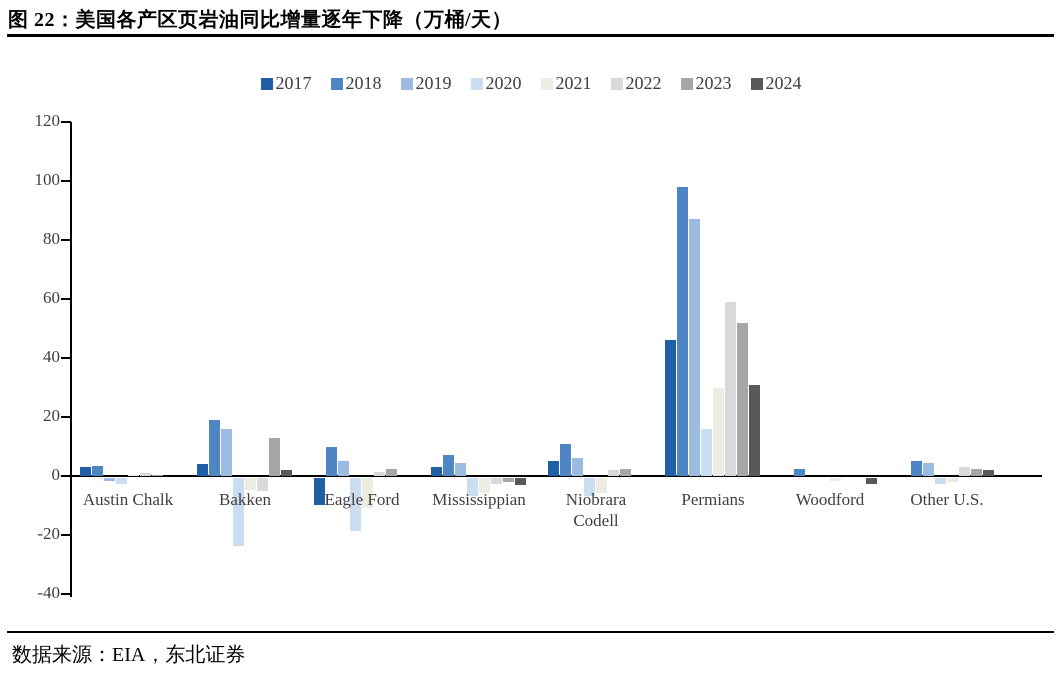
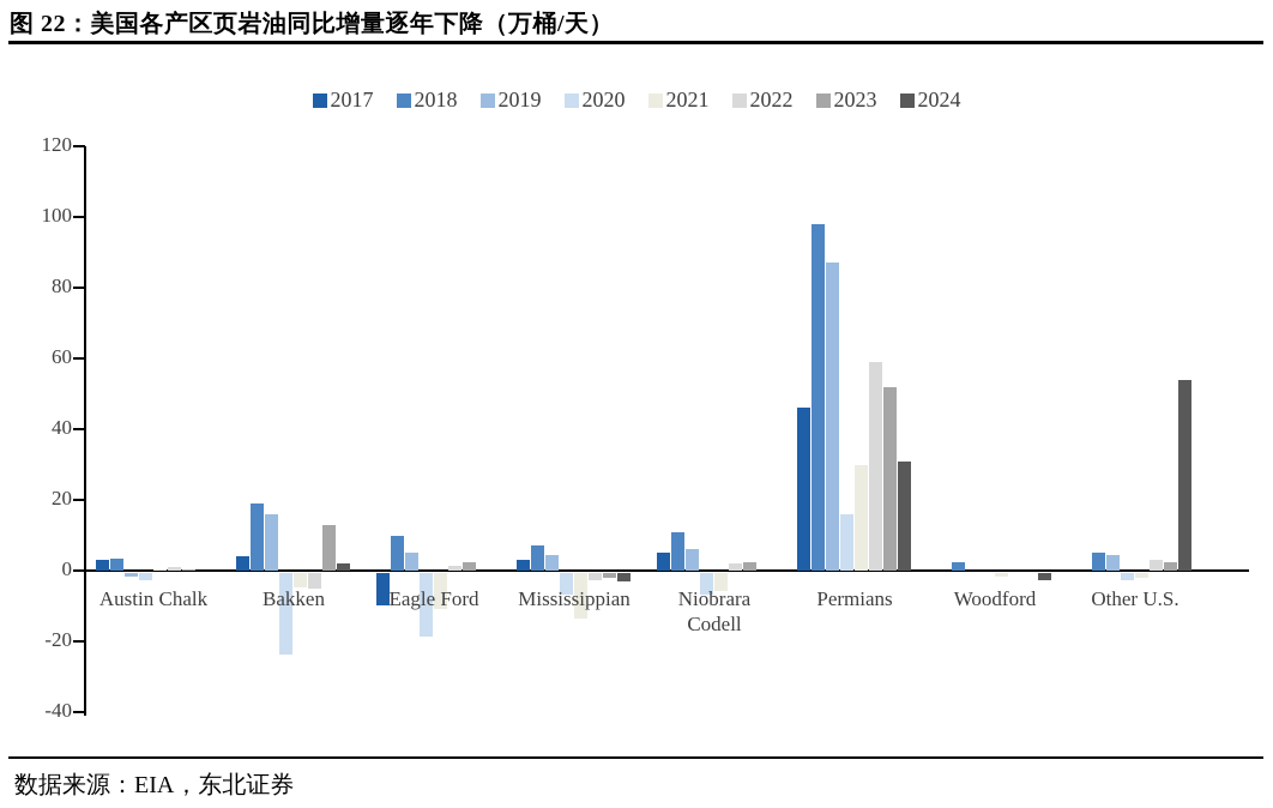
2021/Mississippian: -5 -> -13
2024/Other U.S.: 2 -> 54
